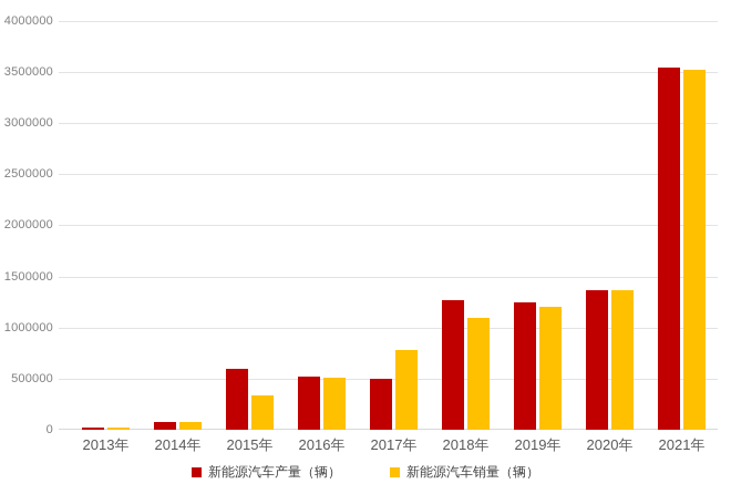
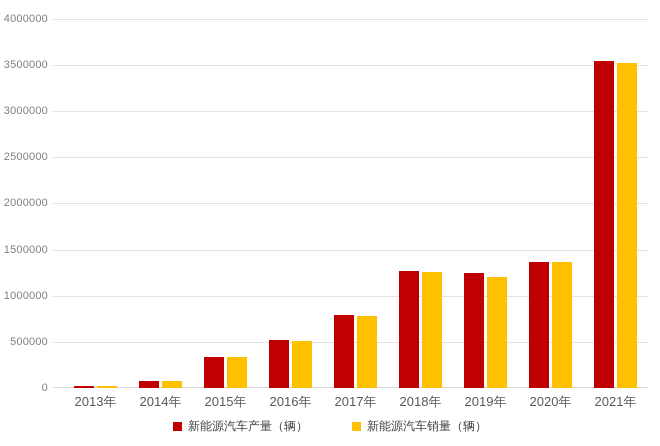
新能源汽车产量（辆）/2015年: 600000 -> 300000
新能源汽车产量（辆）/2017年: 500000 -> 800000
新能源汽车销量（辆）/2018年: 1100000 -> 1300000
